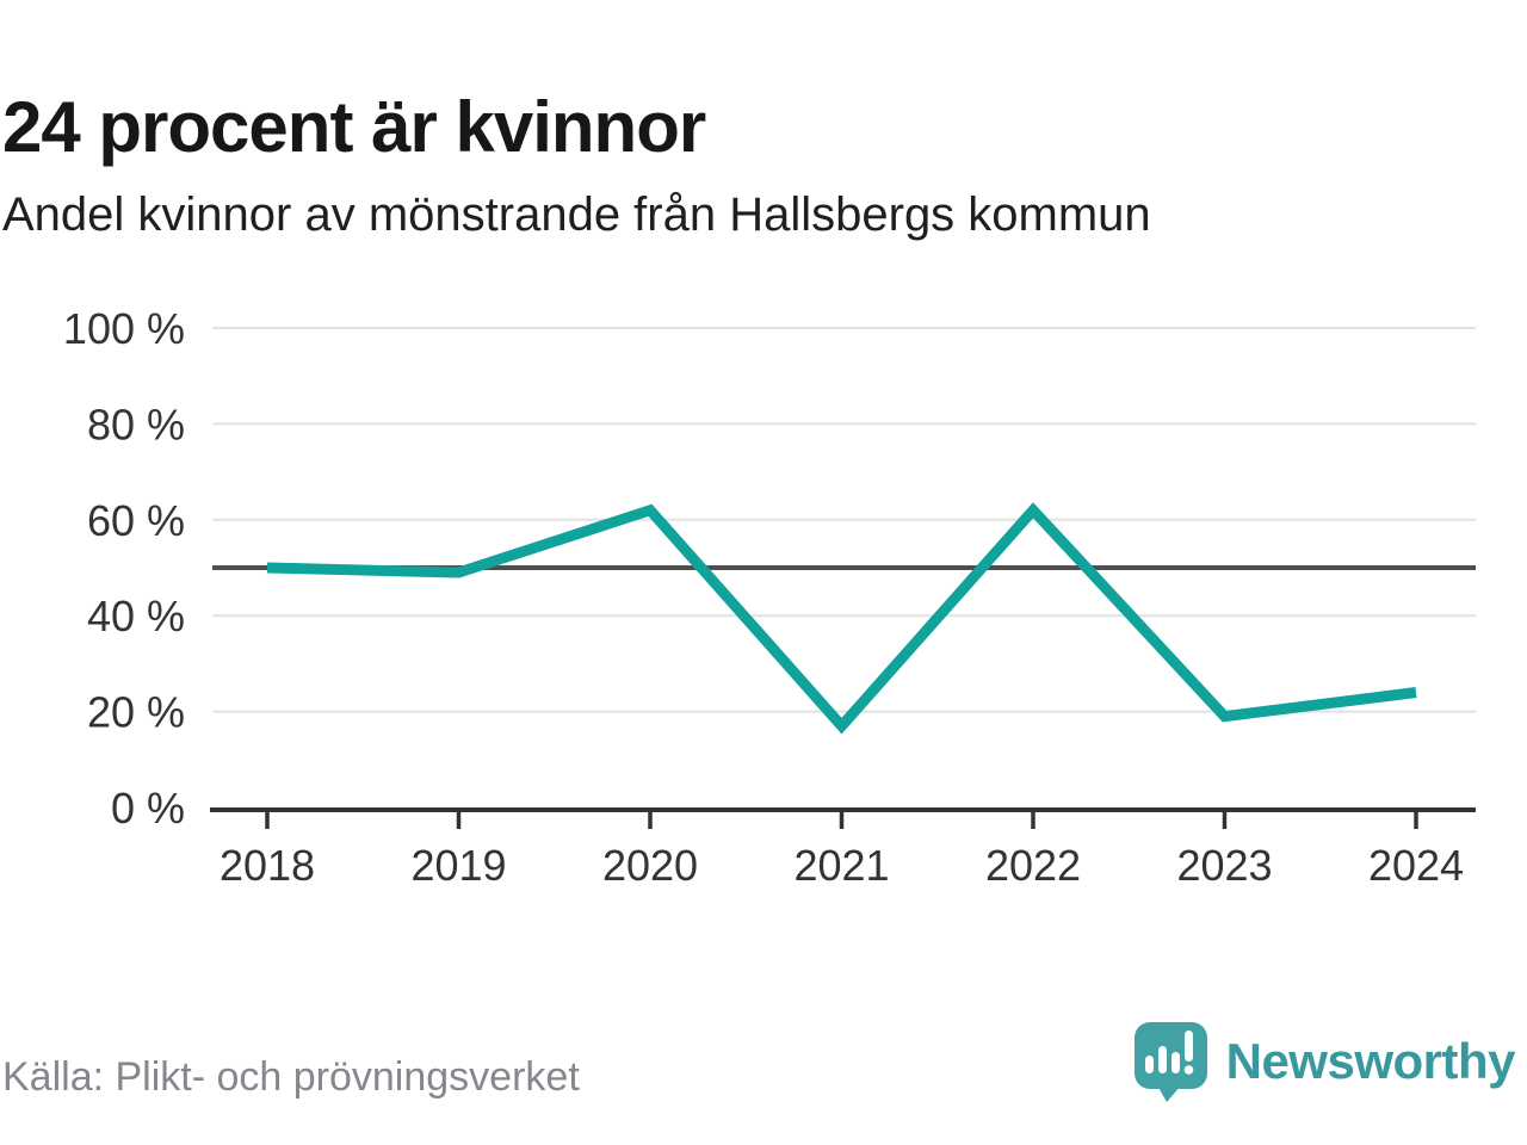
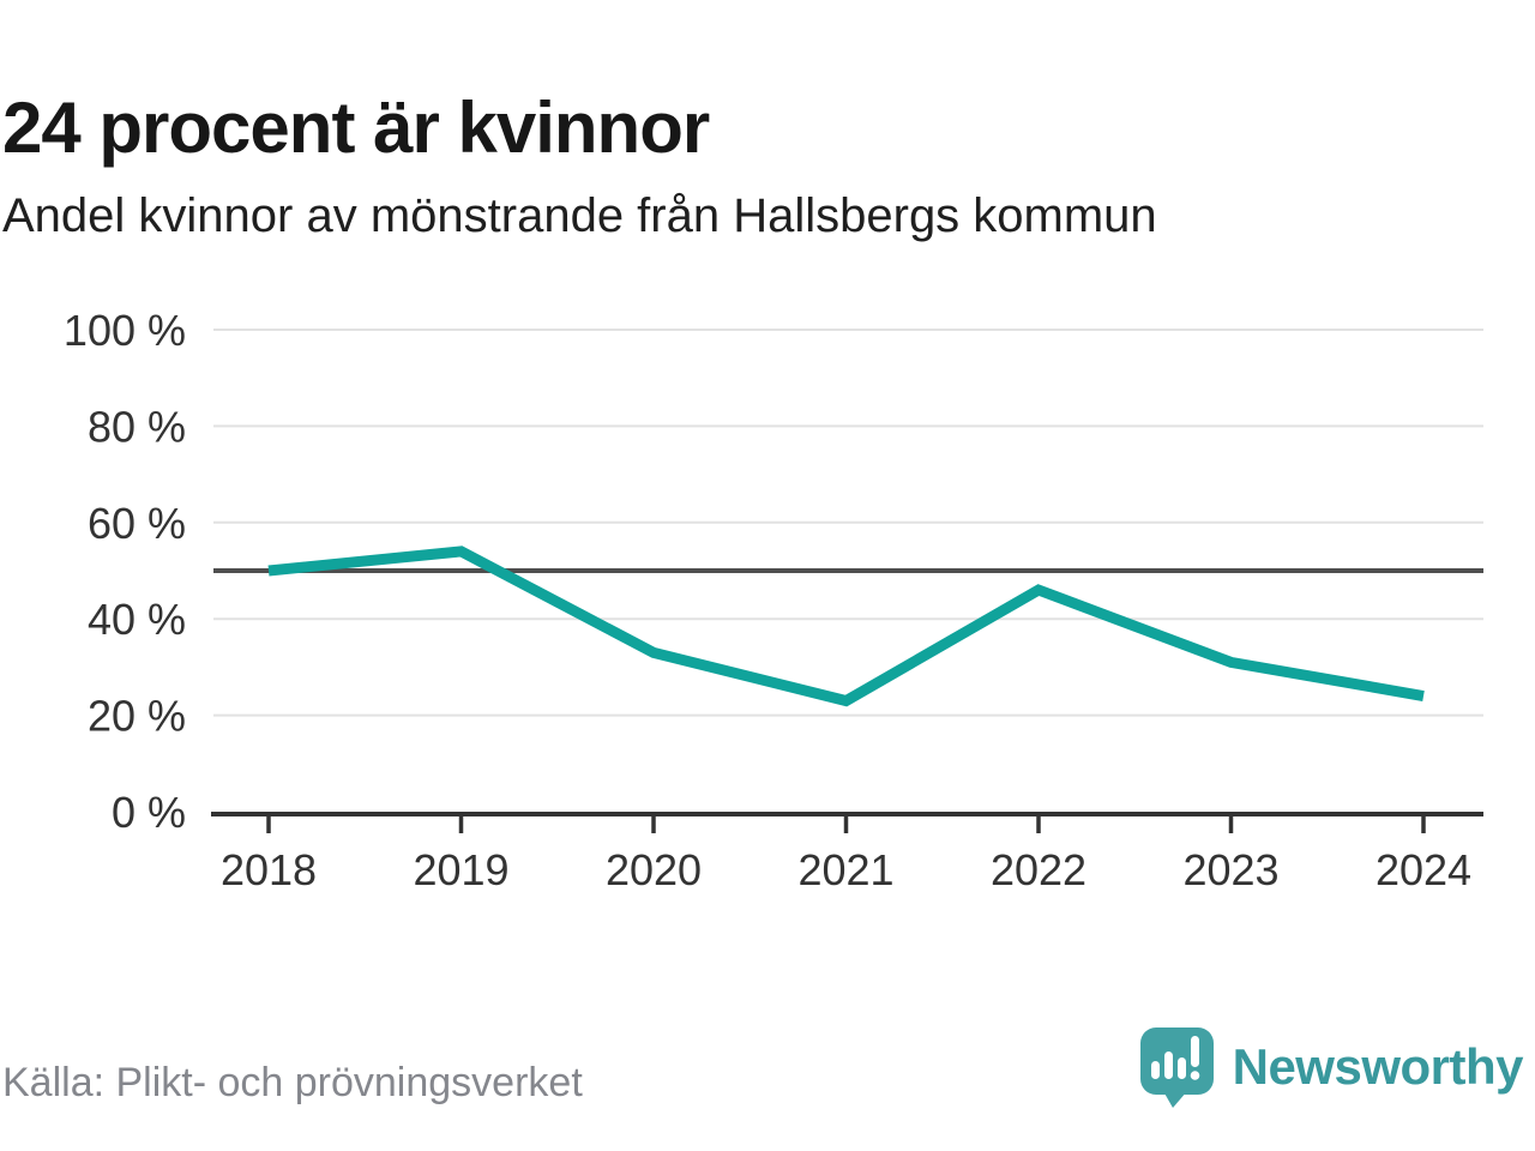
2019: 49% -> 54%
2020: 62% -> 33%
2021: 17% -> 23%
2022: 62% -> 46%
2023: 19% -> 31%
